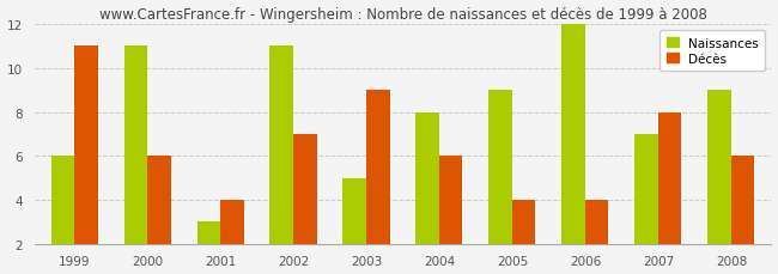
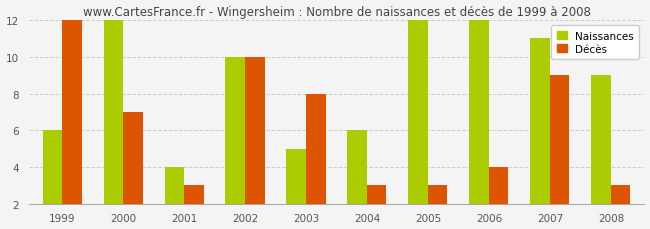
Décès/1999: 11 -> 12
Naissances/2000: 11 -> 12
Décès/2000: 6 -> 7
Naissances/2001: 3 -> 4
Décès/2001: 4 -> 3
Naissances/2002: 11 -> 10
Décès/2002: 7 -> 10
Décès/2003: 9 -> 8
Naissances/2004: 8 -> 6
Décès/2004: 6 -> 3
Naissances/2005: 9 -> 12
Décès/2005: 4 -> 3
Naissances/2007: 7 -> 11
Décès/2007: 8 -> 9
Décès/2008: 6 -> 3
